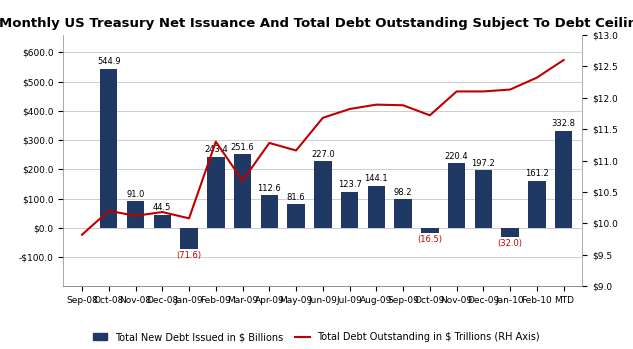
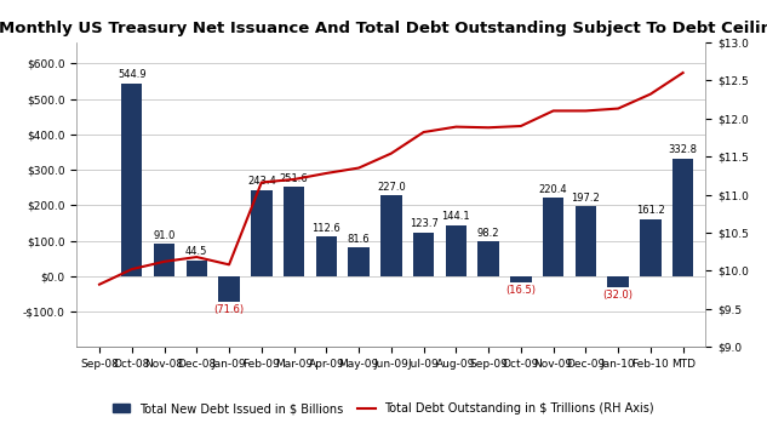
Total Debt Outstanding in $ Trillions (RH Axis)/Oct-08: $10.20 -> $10.02
Total Debt Outstanding in $ Trillions (RH Axis)/Feb-09: $11.30 -> $11.16
Total Debt Outstanding in $ Trillions (RH Axis)/Mar-09: $10.68 -> $11.20
Total Debt Outstanding in $ Trillions (RH Axis)/May-09: $11.16 -> $11.35
Total Debt Outstanding in $ Trillions (RH Axis)/Jun-09: $11.68 -> $11.54
Total Debt Outstanding in $ Trillions (RH Axis)/Oct-09: $11.72 -> $11.90
